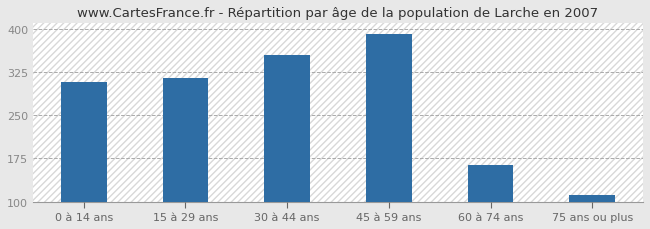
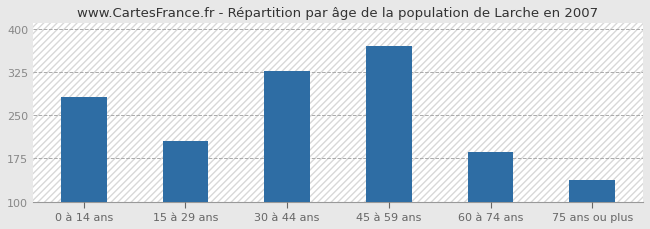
0 à 14 ans: 308 -> 282
15 à 29 ans: 315 -> 206
30 à 44 ans: 355 -> 326
45 à 59 ans: 390 -> 370
60 à 74 ans: 163 -> 186
75 ans ou plus: 112 -> 138
